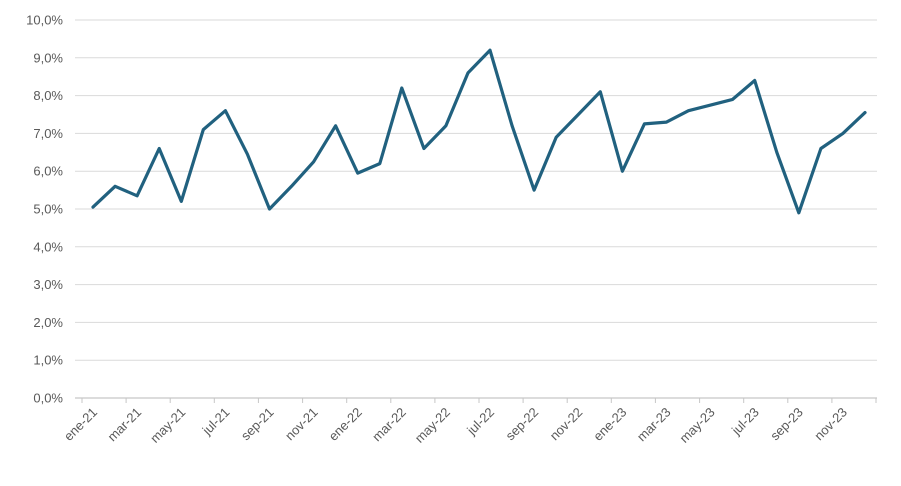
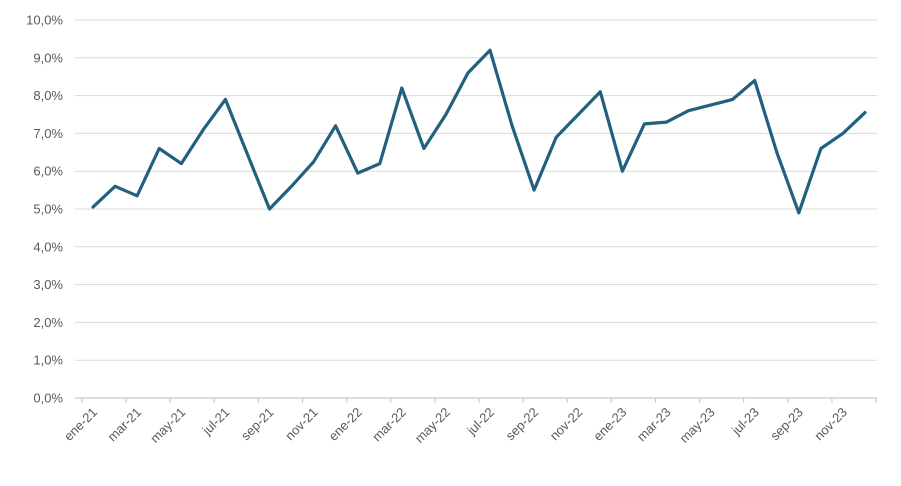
may-21: 5,2% -> 6,2%
jul-21: 7,6% -> 7,9%
may-22: 7,2% -> 7,5%
